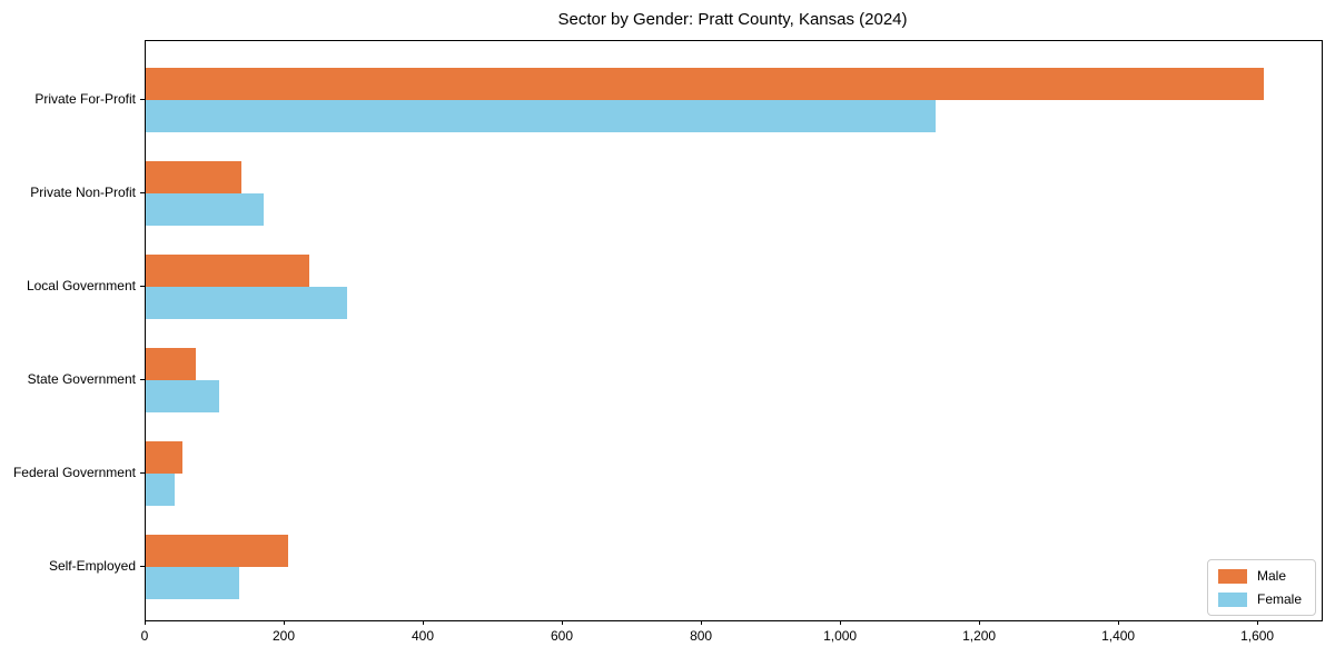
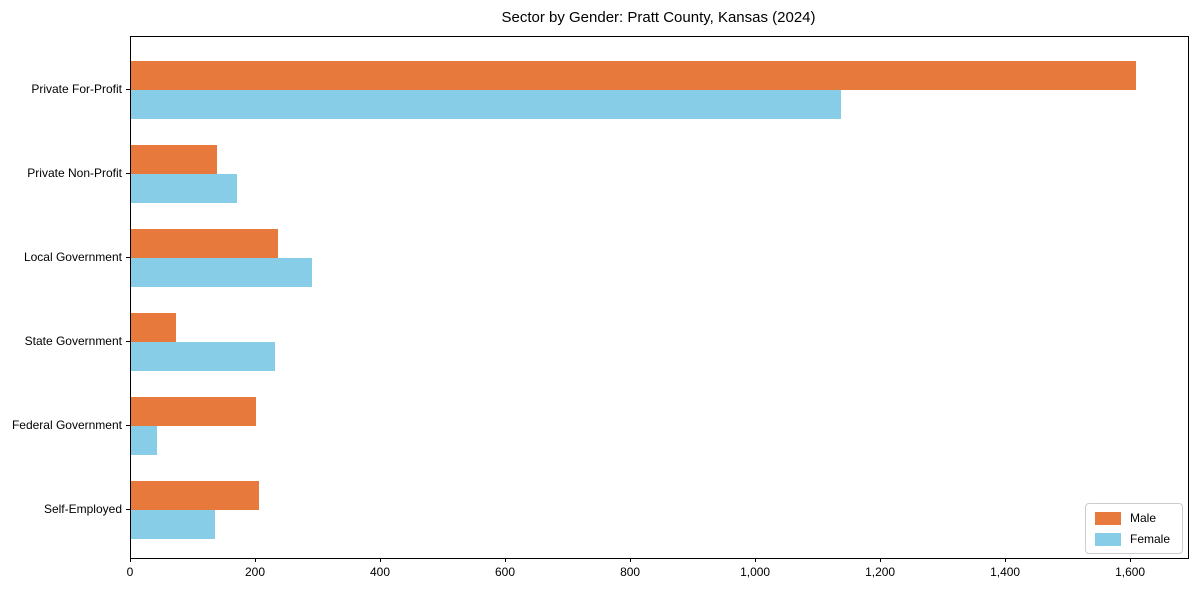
Female/State Government: 100 -> 230
Male/Federal Government: 50 -> 200
